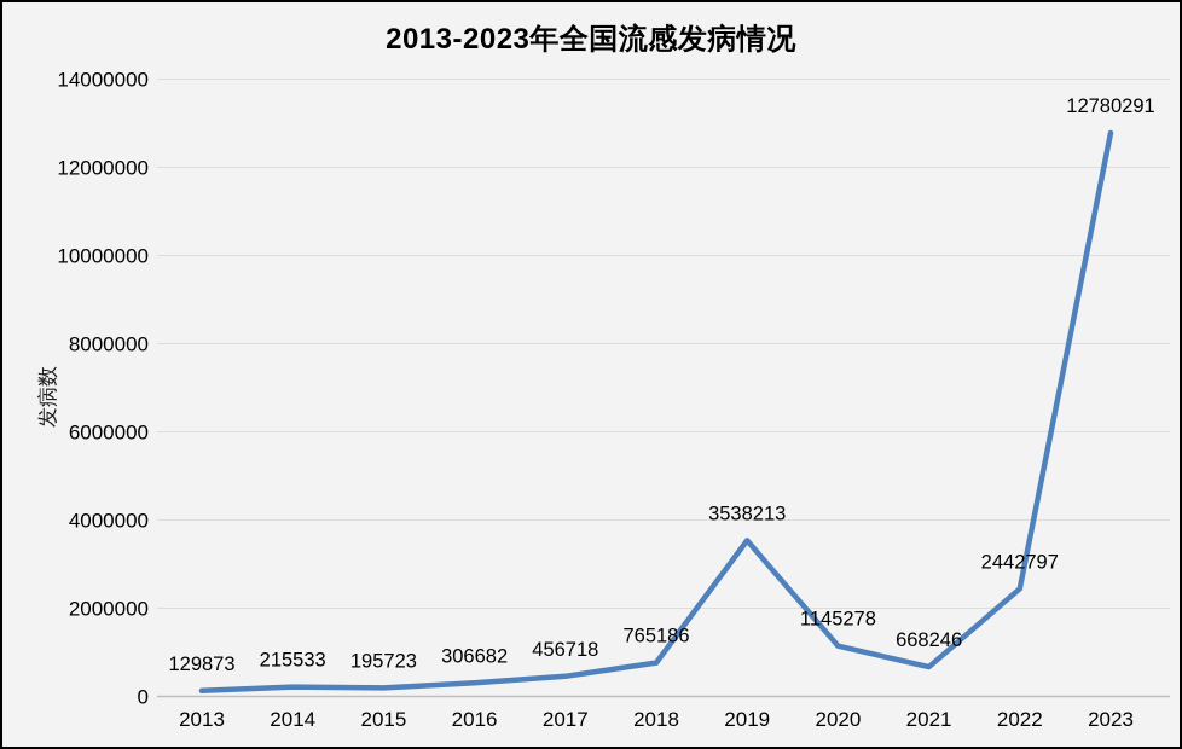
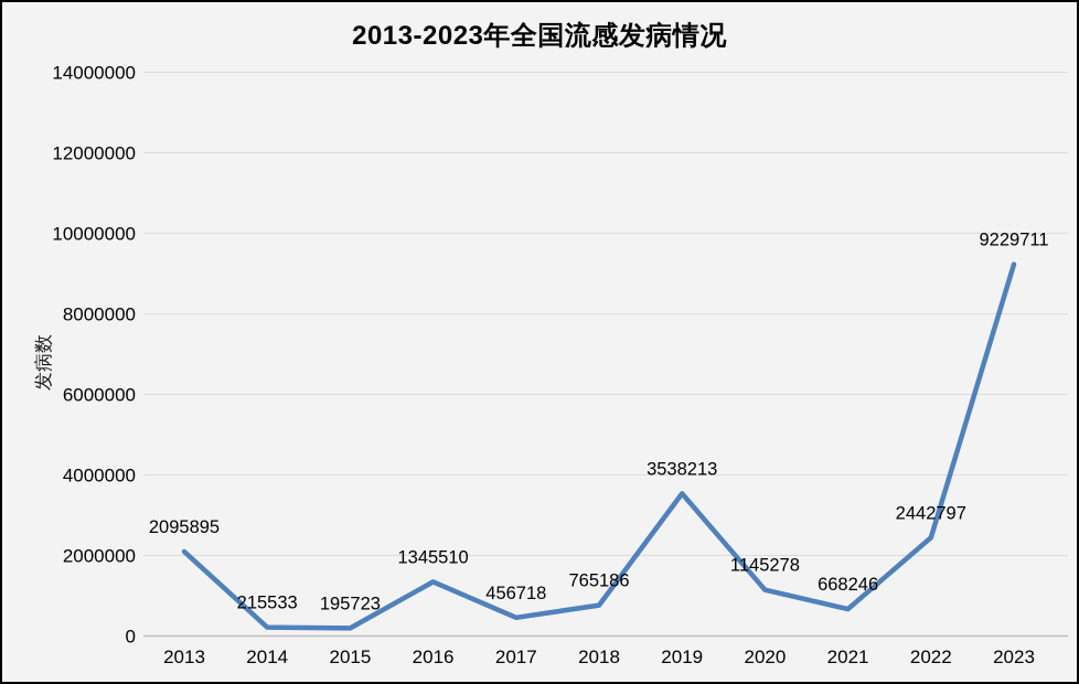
2013: 129873 -> 2095895
2016: 306682 -> 1345510
2023: 12780291 -> 9229711
